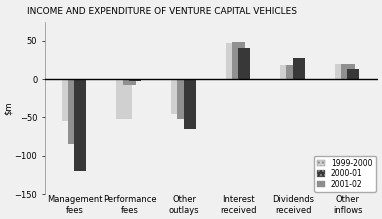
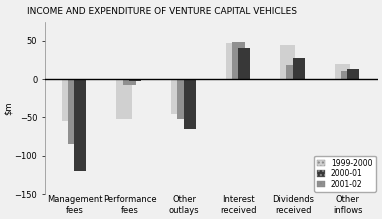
1999-2000/Dividends received: 18 -> 44
2001-02/Other inflows: 20 -> 10
